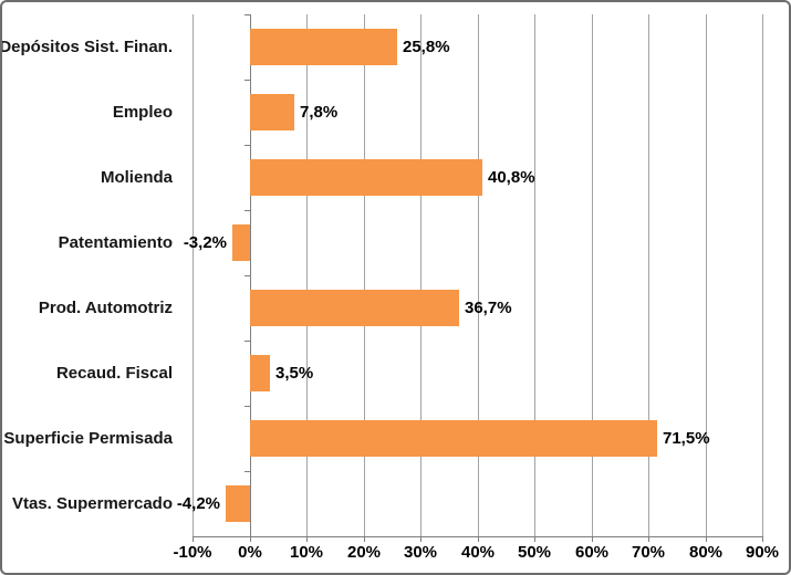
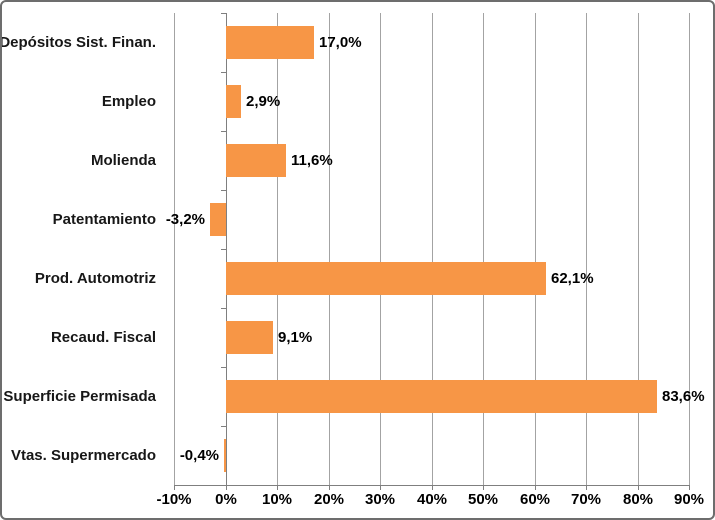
Depósitos Sist. Finan.: 25,8% -> 17,0%
Empleo: 7,8% -> 2,9%
Molienda: 40,8% -> 11,6%
Prod. Automotriz: 36,7% -> 62,1%
Recaud. Fiscal: 3,5% -> 9,1%
Superficie Permisada: 71,5% -> 83,6%
Vtas. Supermercado: -4,2% -> -0,4%
